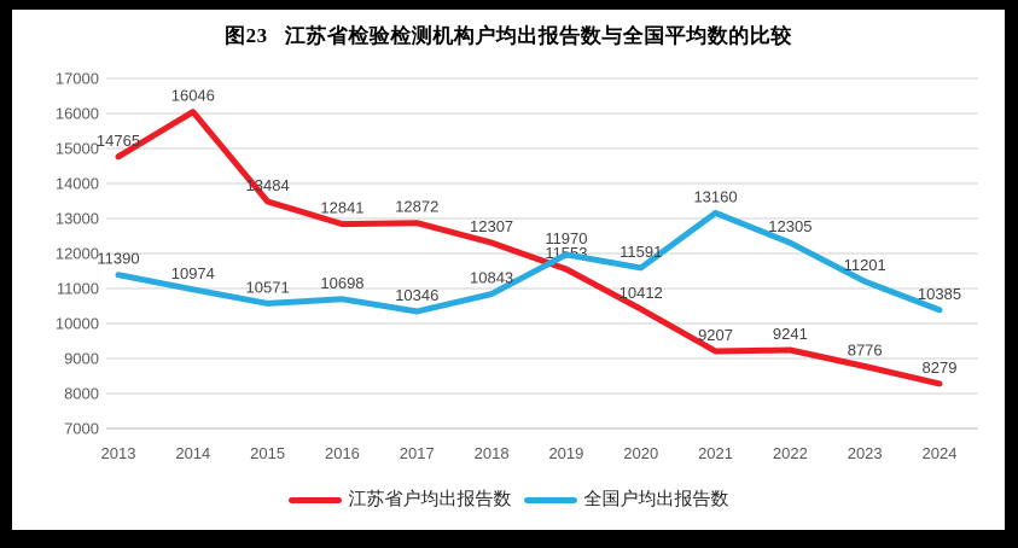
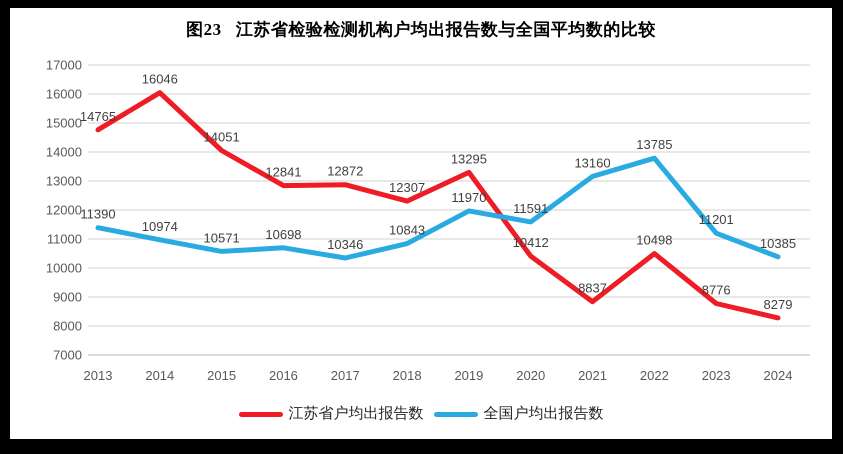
江苏省户均出报告数/2015: 13484 -> 14051
江苏省户均出报告数/2019: 11553 -> 13295
江苏省户均出报告数/2021: 9207 -> 8837
江苏省户均出报告数/2022: 9241 -> 10498
全国户均出报告数/2022: 12305 -> 13785
